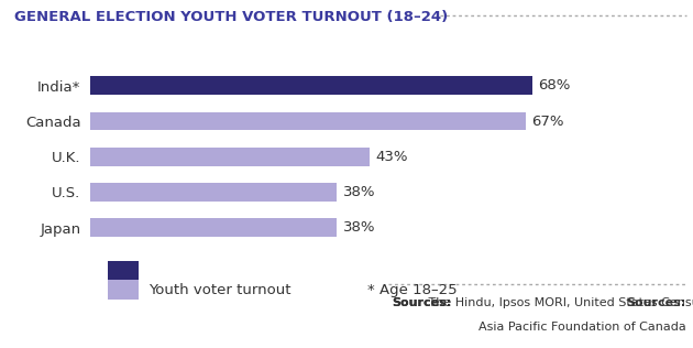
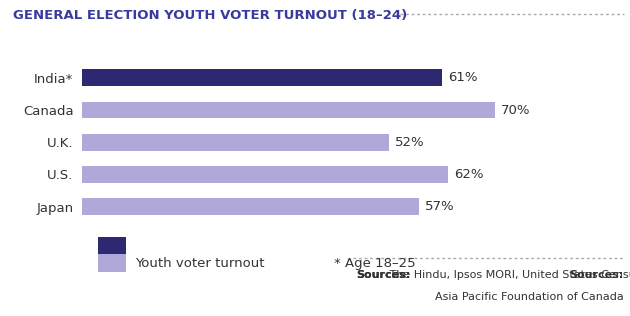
India*: 68% -> 61%
Canada: 67% -> 70%
U.K.: 43% -> 52%
U.S.: 38% -> 62%
Japan: 38% -> 57%
